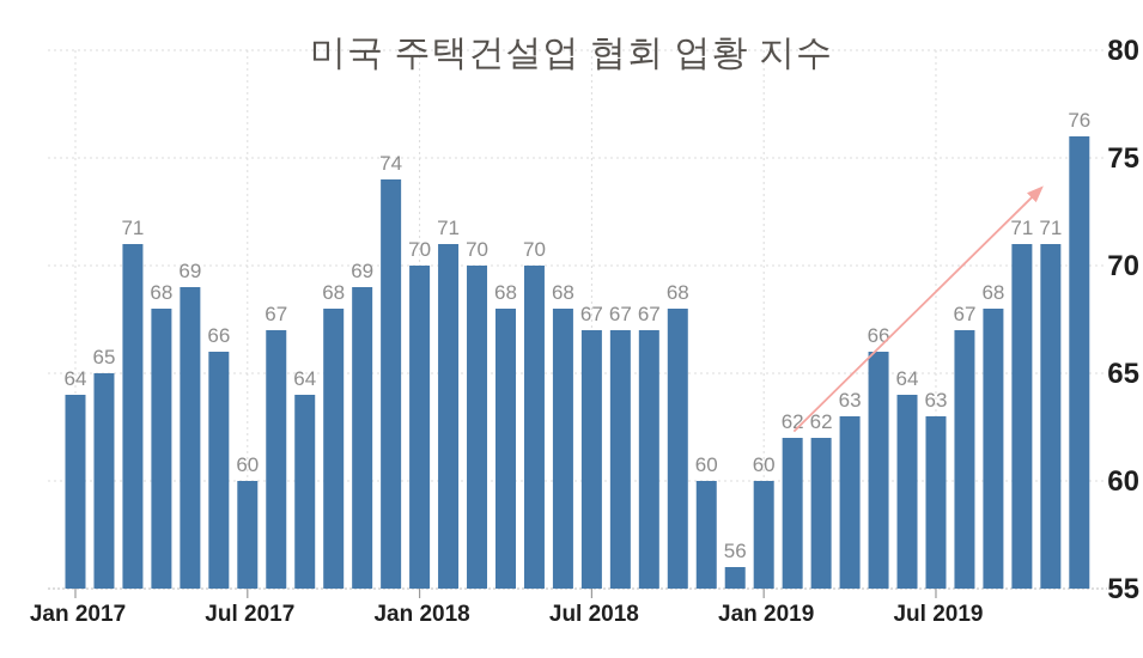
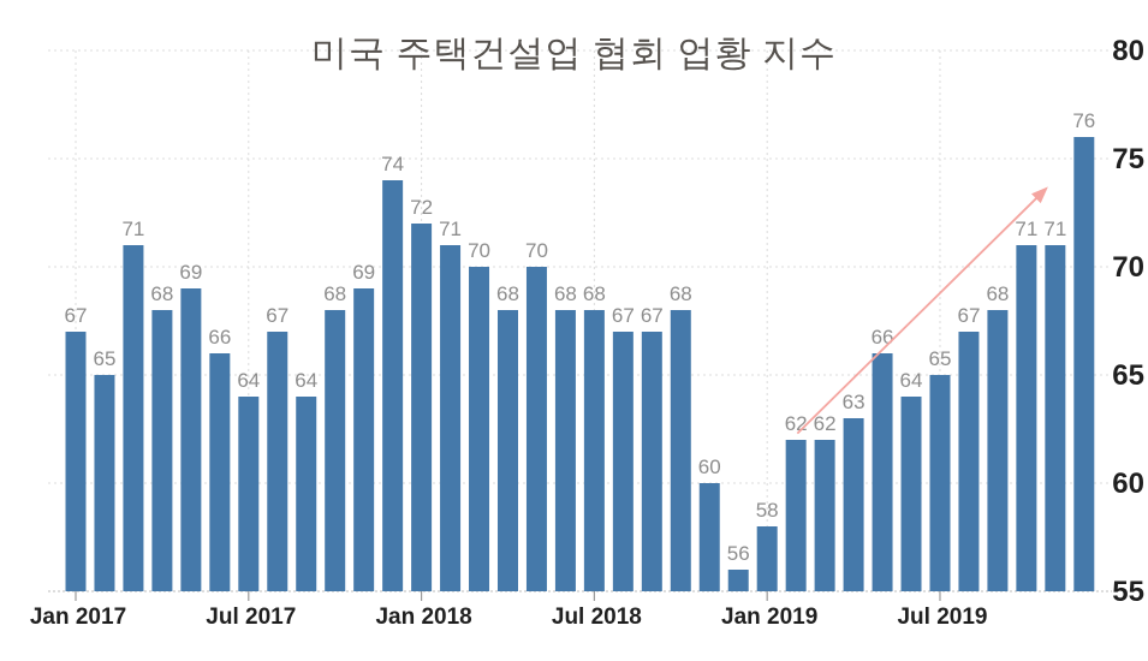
Jan 2017: 64 -> 67
Jul 2017: 60 -> 64
Jan 2018: 70 -> 72
Jul 2018: 67 -> 68
Jan 2019: 60 -> 58
Jul 2019: 63 -> 65
